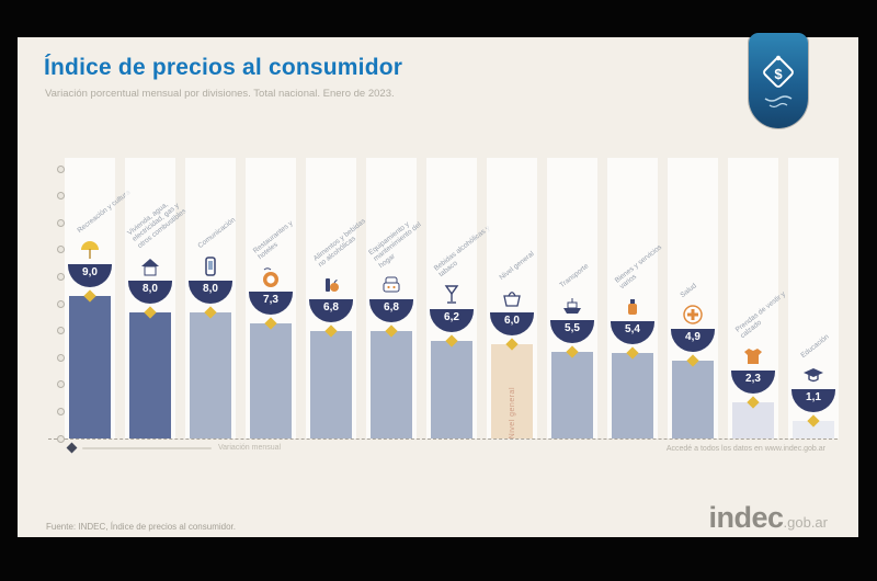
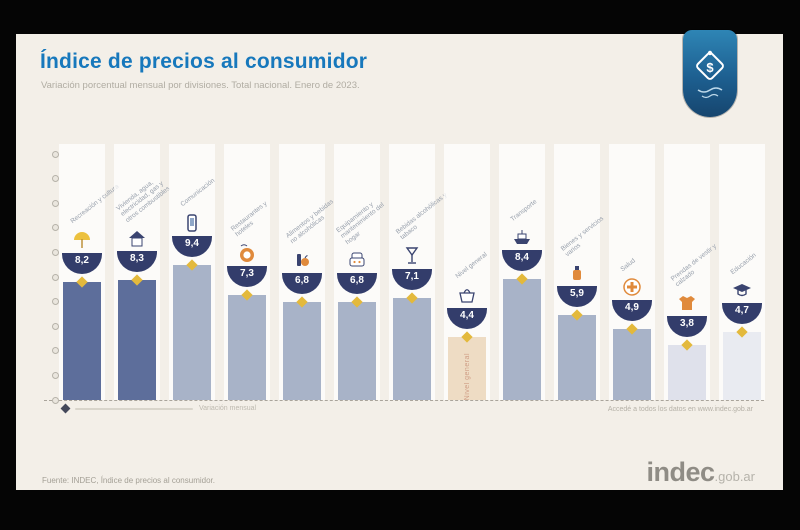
Recreación y cultura: 9,0 -> 8,2
Vivienda, agua, electricidad, gas y otros combustibles: 8,0 -> 8,3
Comunicación: 8,0 -> 9,4
Bebidas alcohólicas y tabaco: 6,2 -> 7,1
Nivel general: 6,0 -> 4,4
Transporte: 5,5 -> 8,4
Bienes y servicios varios: 5,4 -> 5,9
Prendas de vestir y calzado: 2,3 -> 3,8
Educación: 1,1 -> 4,7
